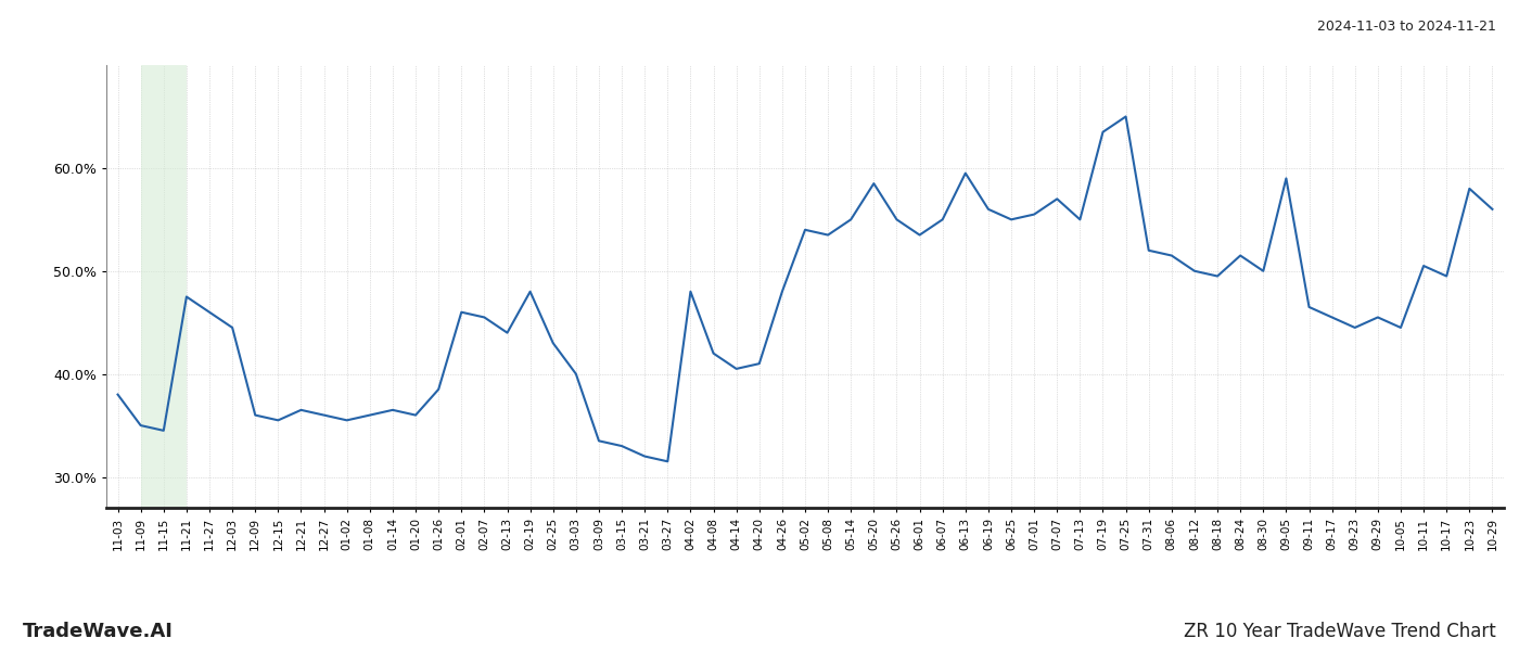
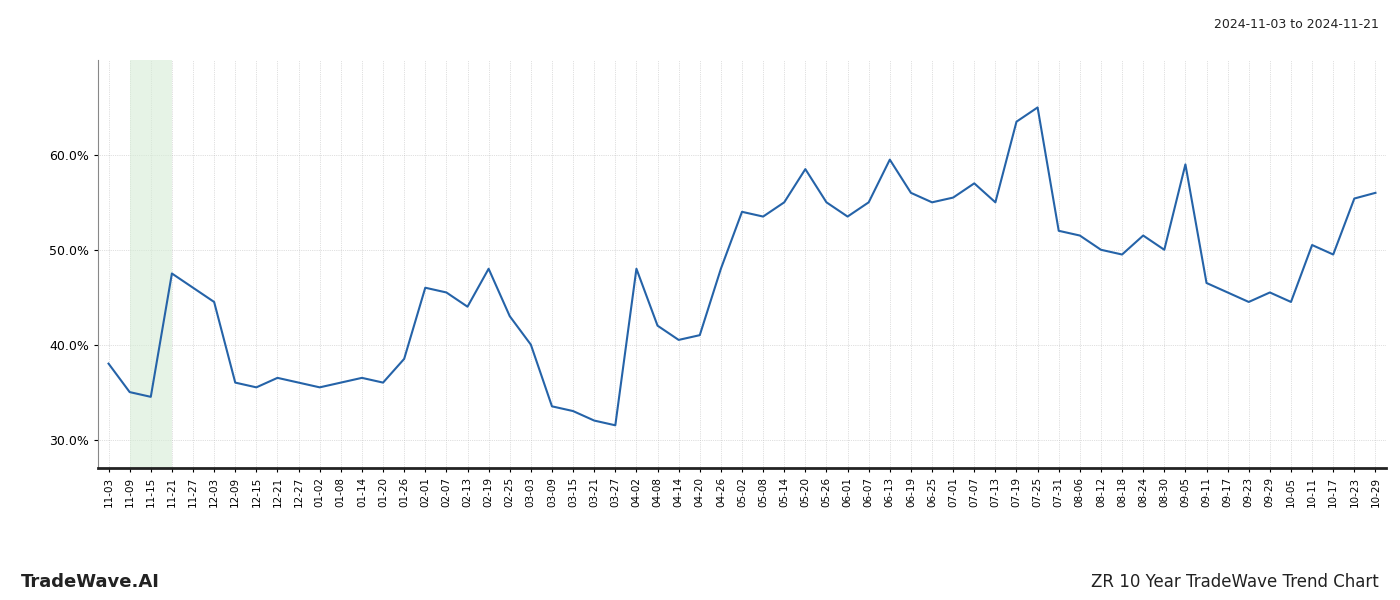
10-23: 58.0% -> 55.4%
